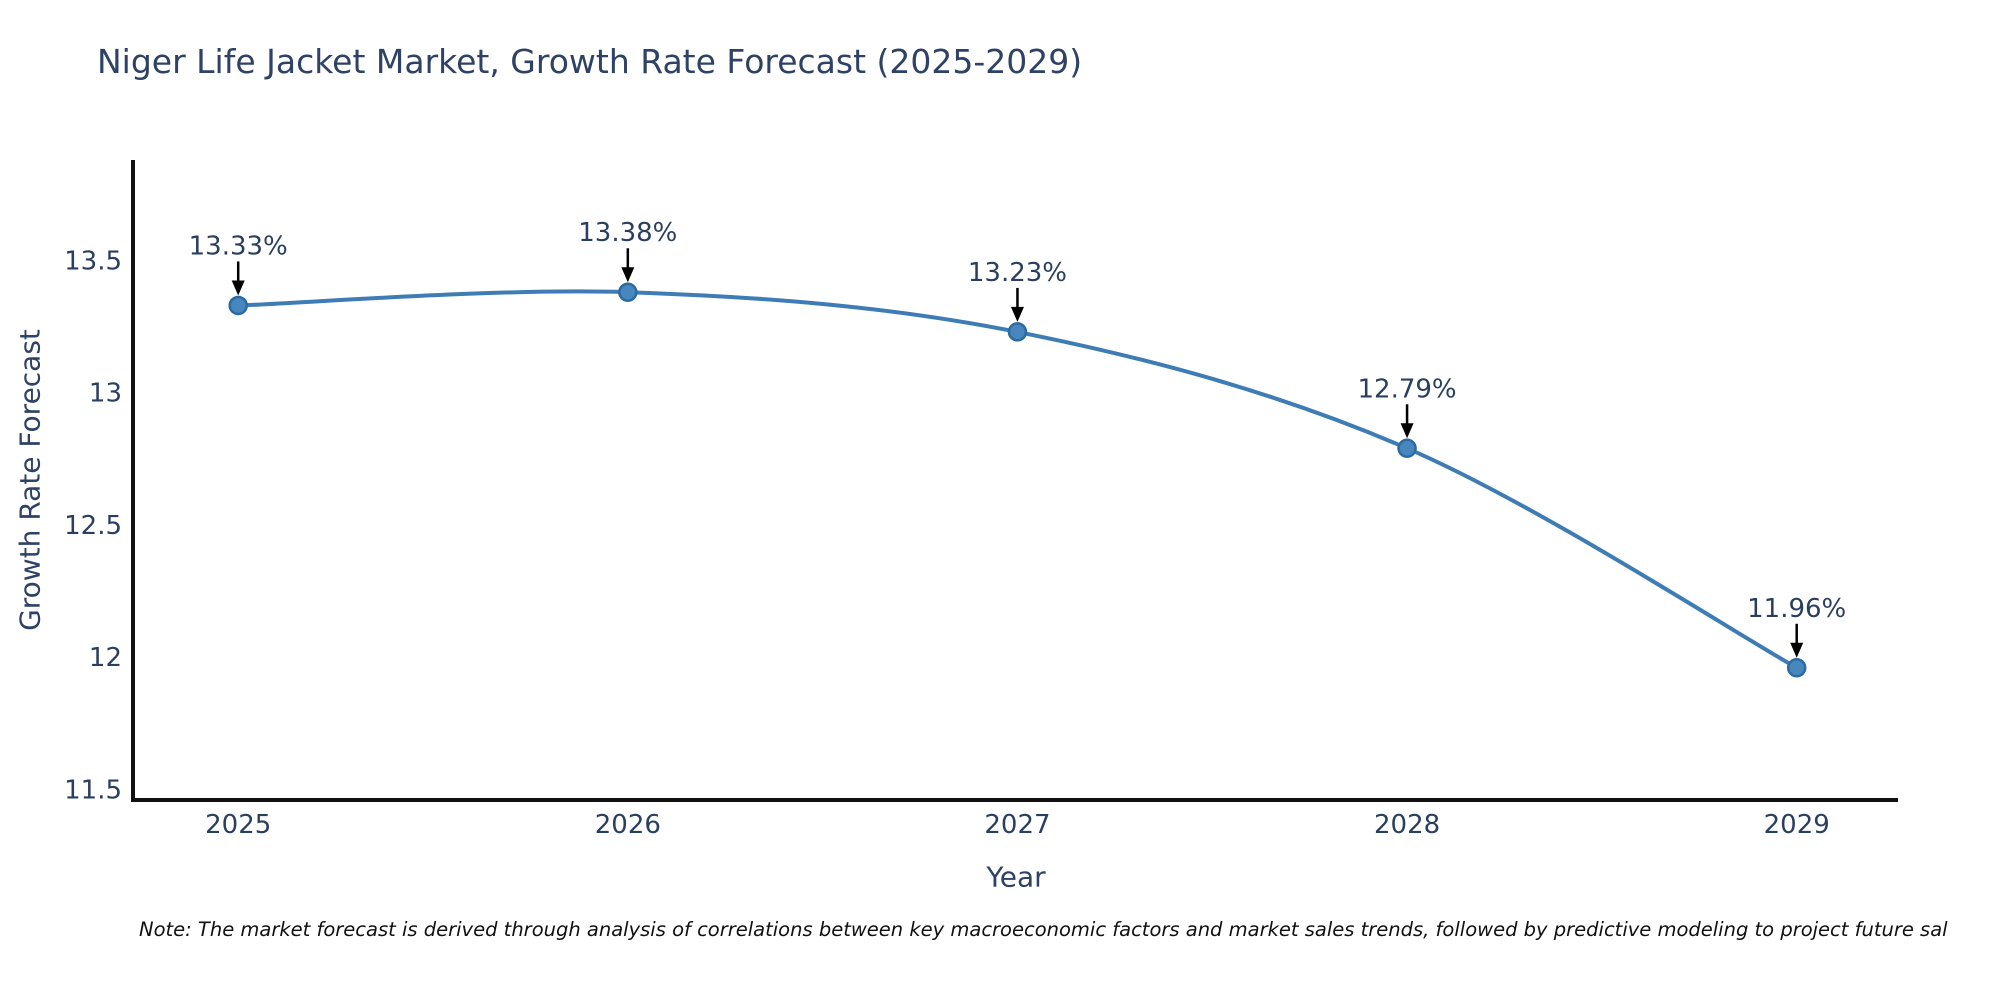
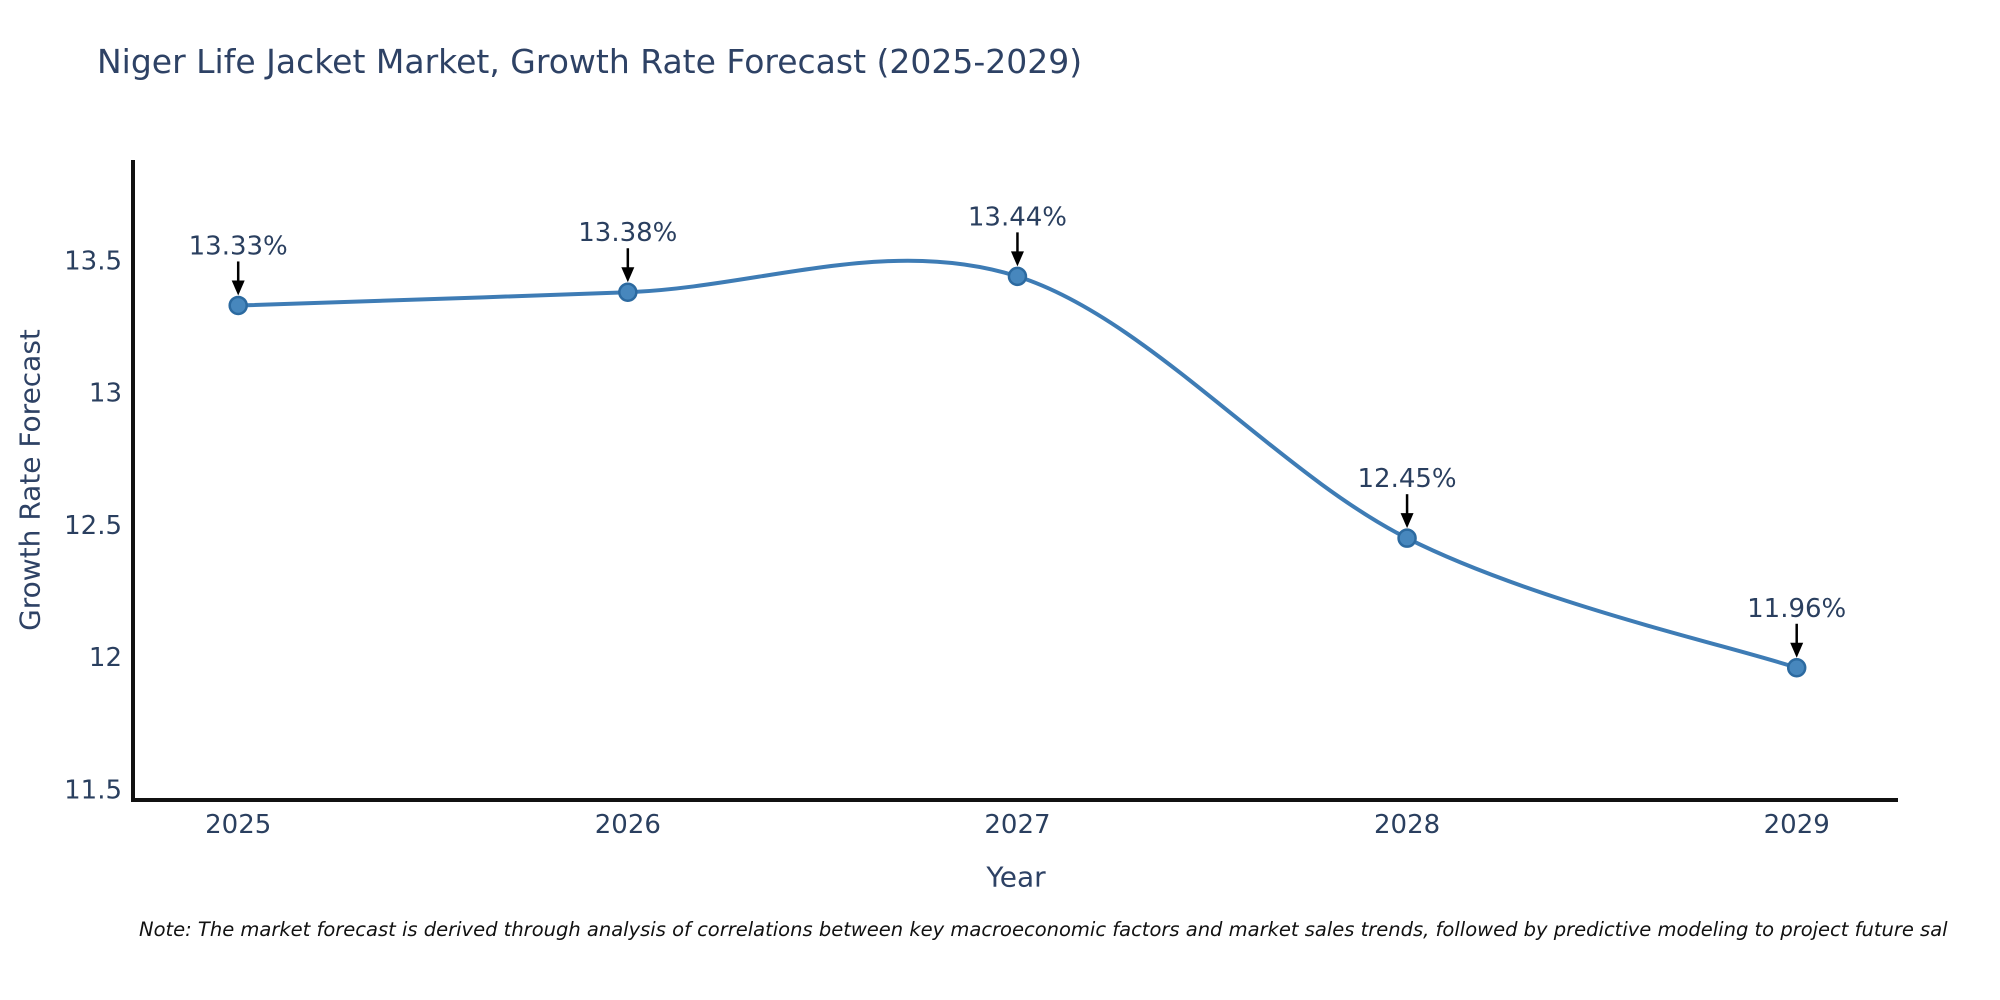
2027: 13.23% -> 13.44%
2028: 12.79% -> 12.45%
